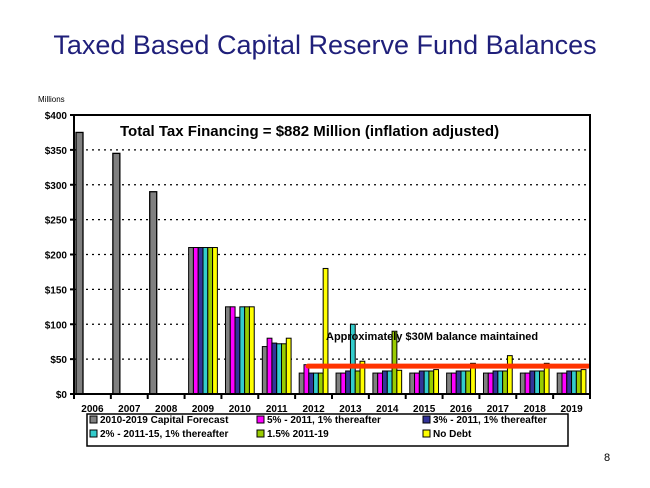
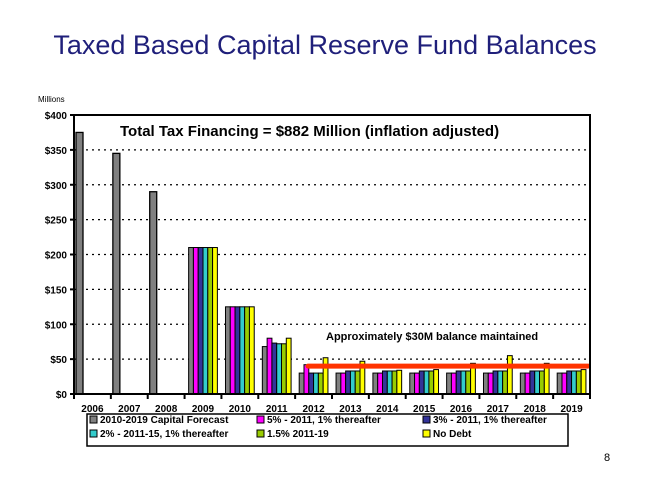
3% - 2011, 1% thereafter/2010: $110 -> $120
No Debt/2012: $180 -> $50
2% - 2011-15, 1% thereafter/2013: $100 -> $30
1.5% 2011-19/2014: $90 -> $30
